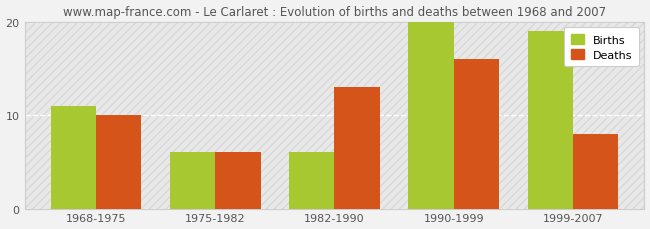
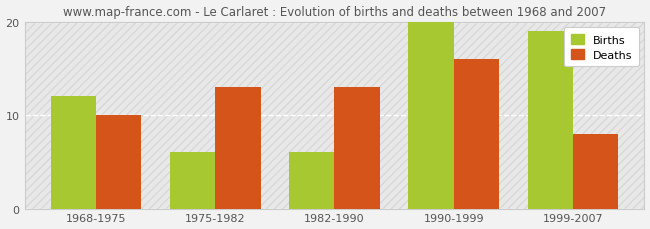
Births/1968-1975: 11 -> 12
Deaths/1975-1982: 6 -> 13
